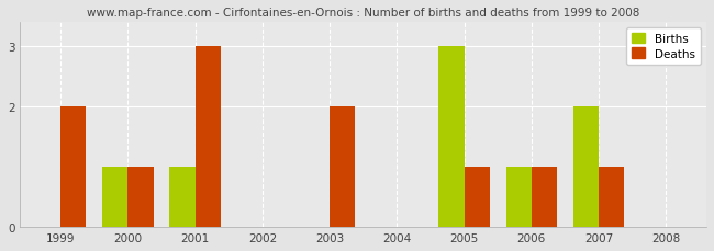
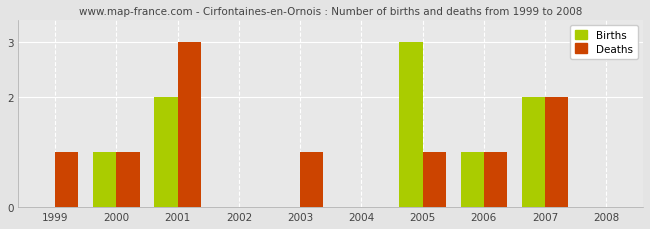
Deaths/1999: 2 -> 1
Births/2001: 1 -> 2
Deaths/2003: 2 -> 1
Deaths/2007: 1 -> 2
